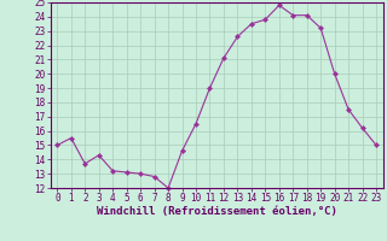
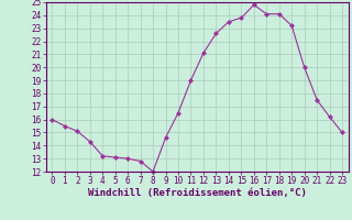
0: 15.0 -> 16.0
2: 13.7 -> 15.1
